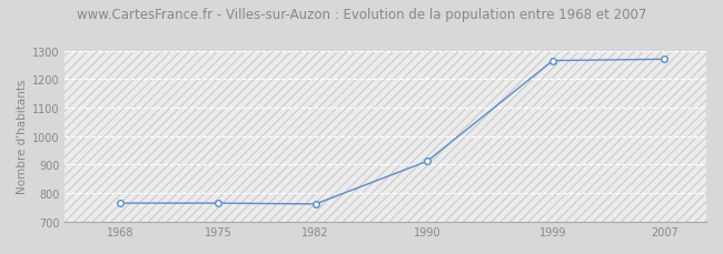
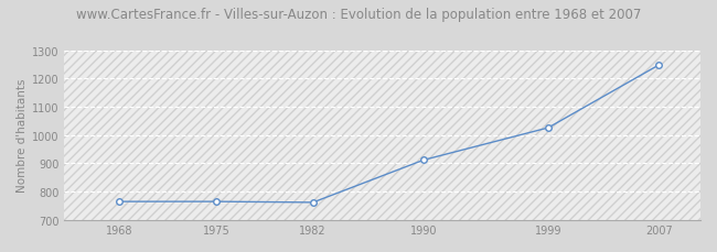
1999: 1265 -> 1026
2007: 1270 -> 1248
